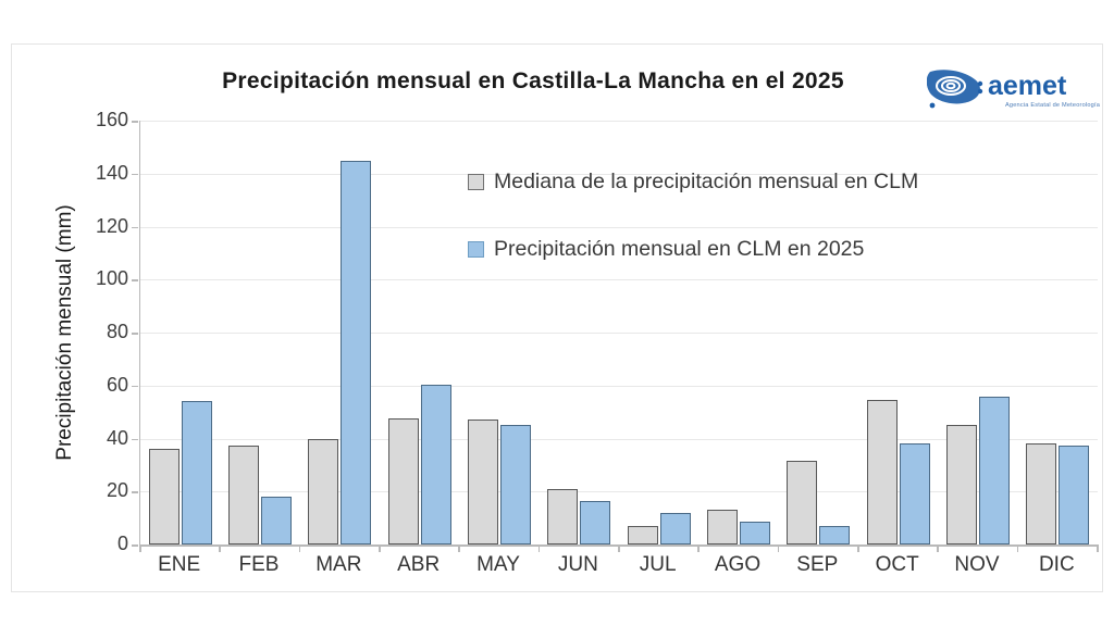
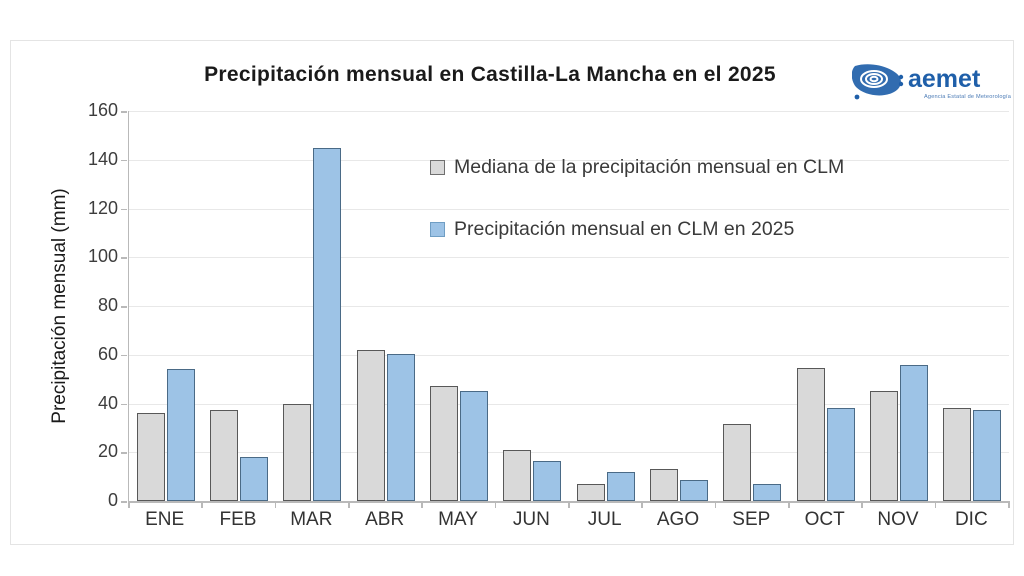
Mediana de la precipitación mensual en CLM/ABR: 48 -> 62
